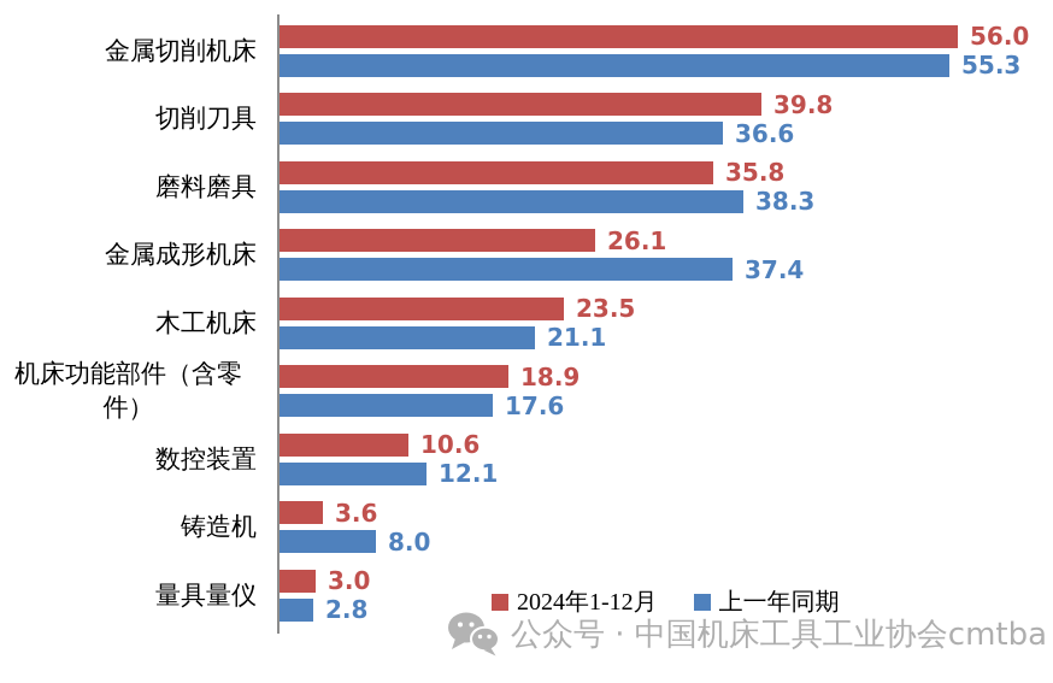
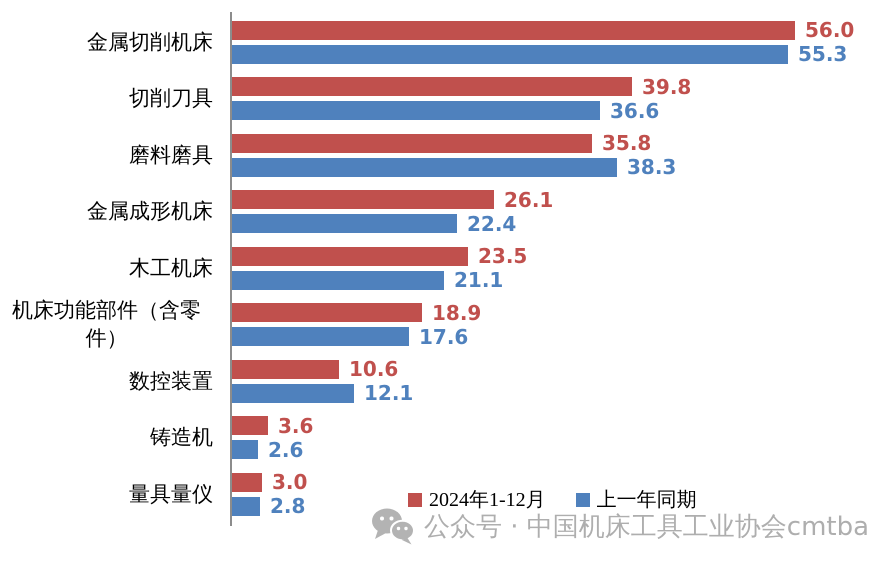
上一年同期/金属成形机床: 37.4 -> 22.4
上一年同期/铸造机: 8.0 -> 2.6
